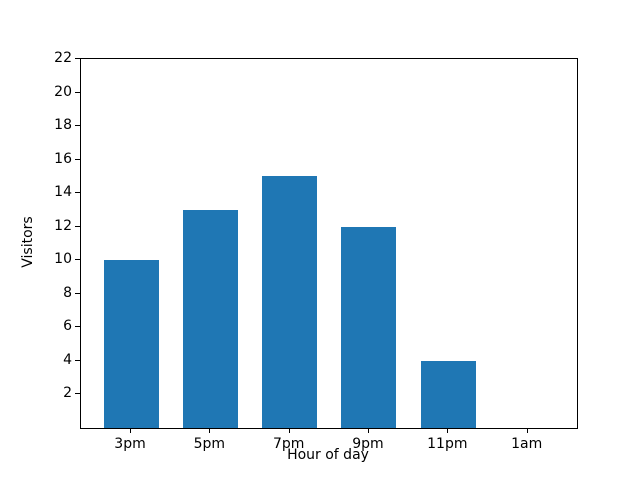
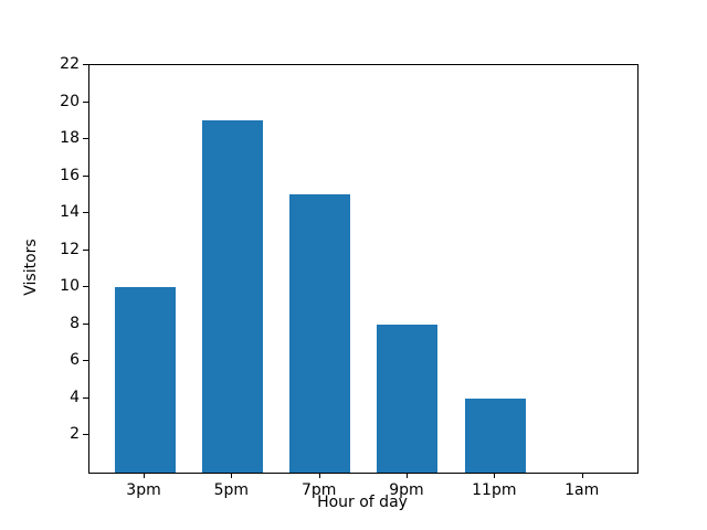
5pm: 13 -> 19
9pm: 12 -> 8
